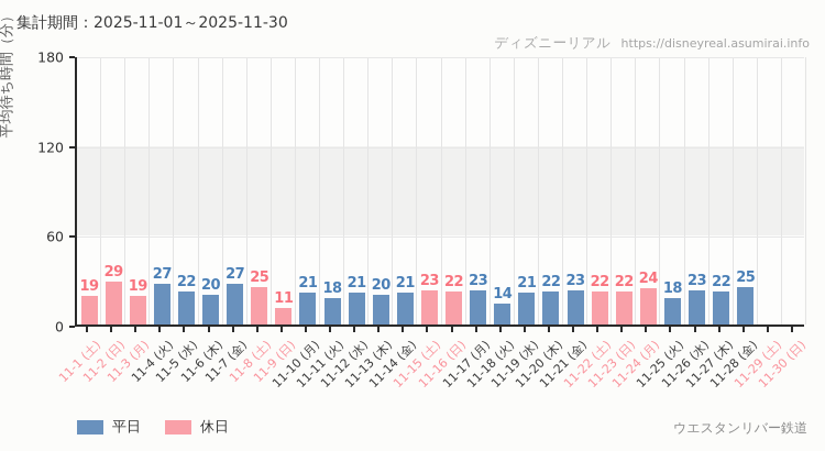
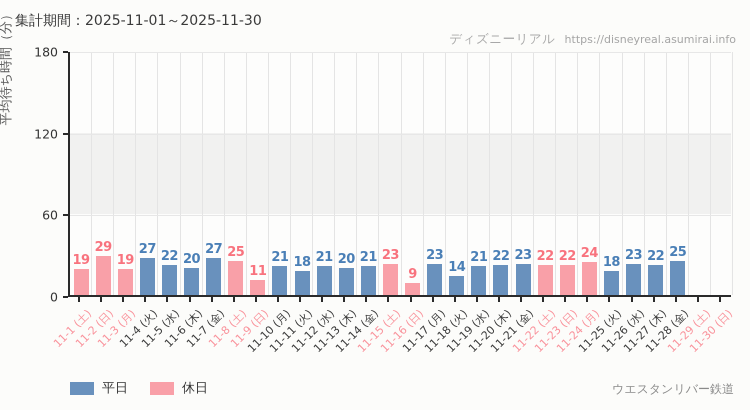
休日/11-16 (日): 22 -> 9
